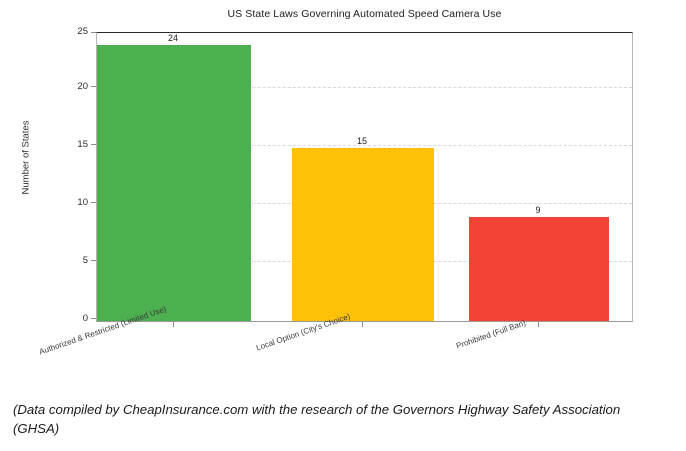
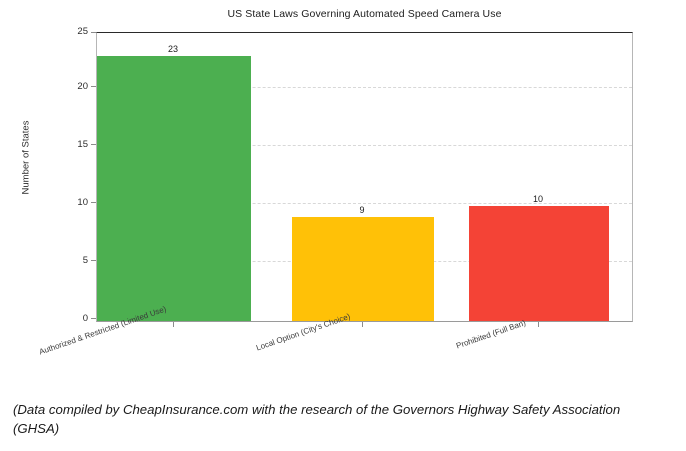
Authorized & Restricted (Limited Use): 24 -> 23
Local Option (City's Choice): 15 -> 9
Prohibited (Full Ban): 9 -> 10
